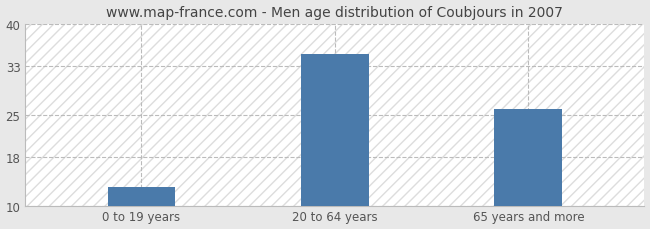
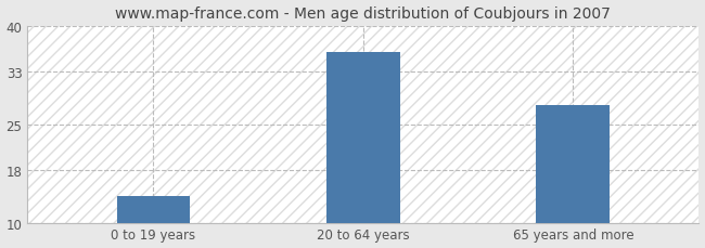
0 to 19 years: 13 -> 14
20 to 64 years: 35 -> 36
65 years and more: 26 -> 28
